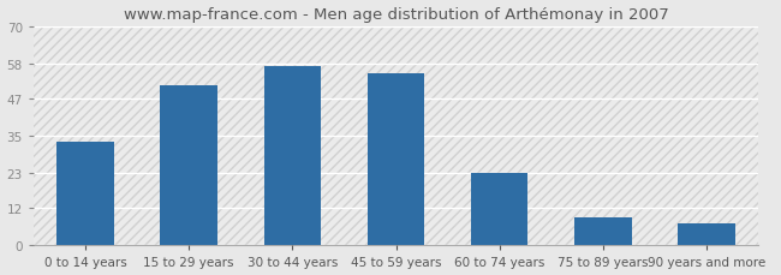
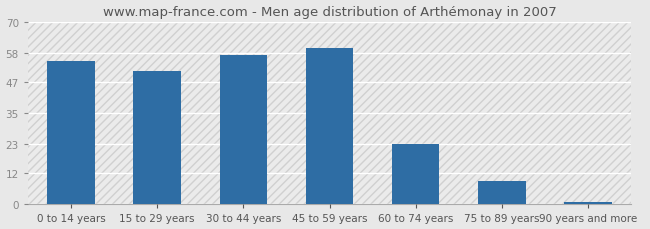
0 to 14 years: 33 -> 55
45 to 59 years: 55 -> 60
90 years and more: 7 -> 1
